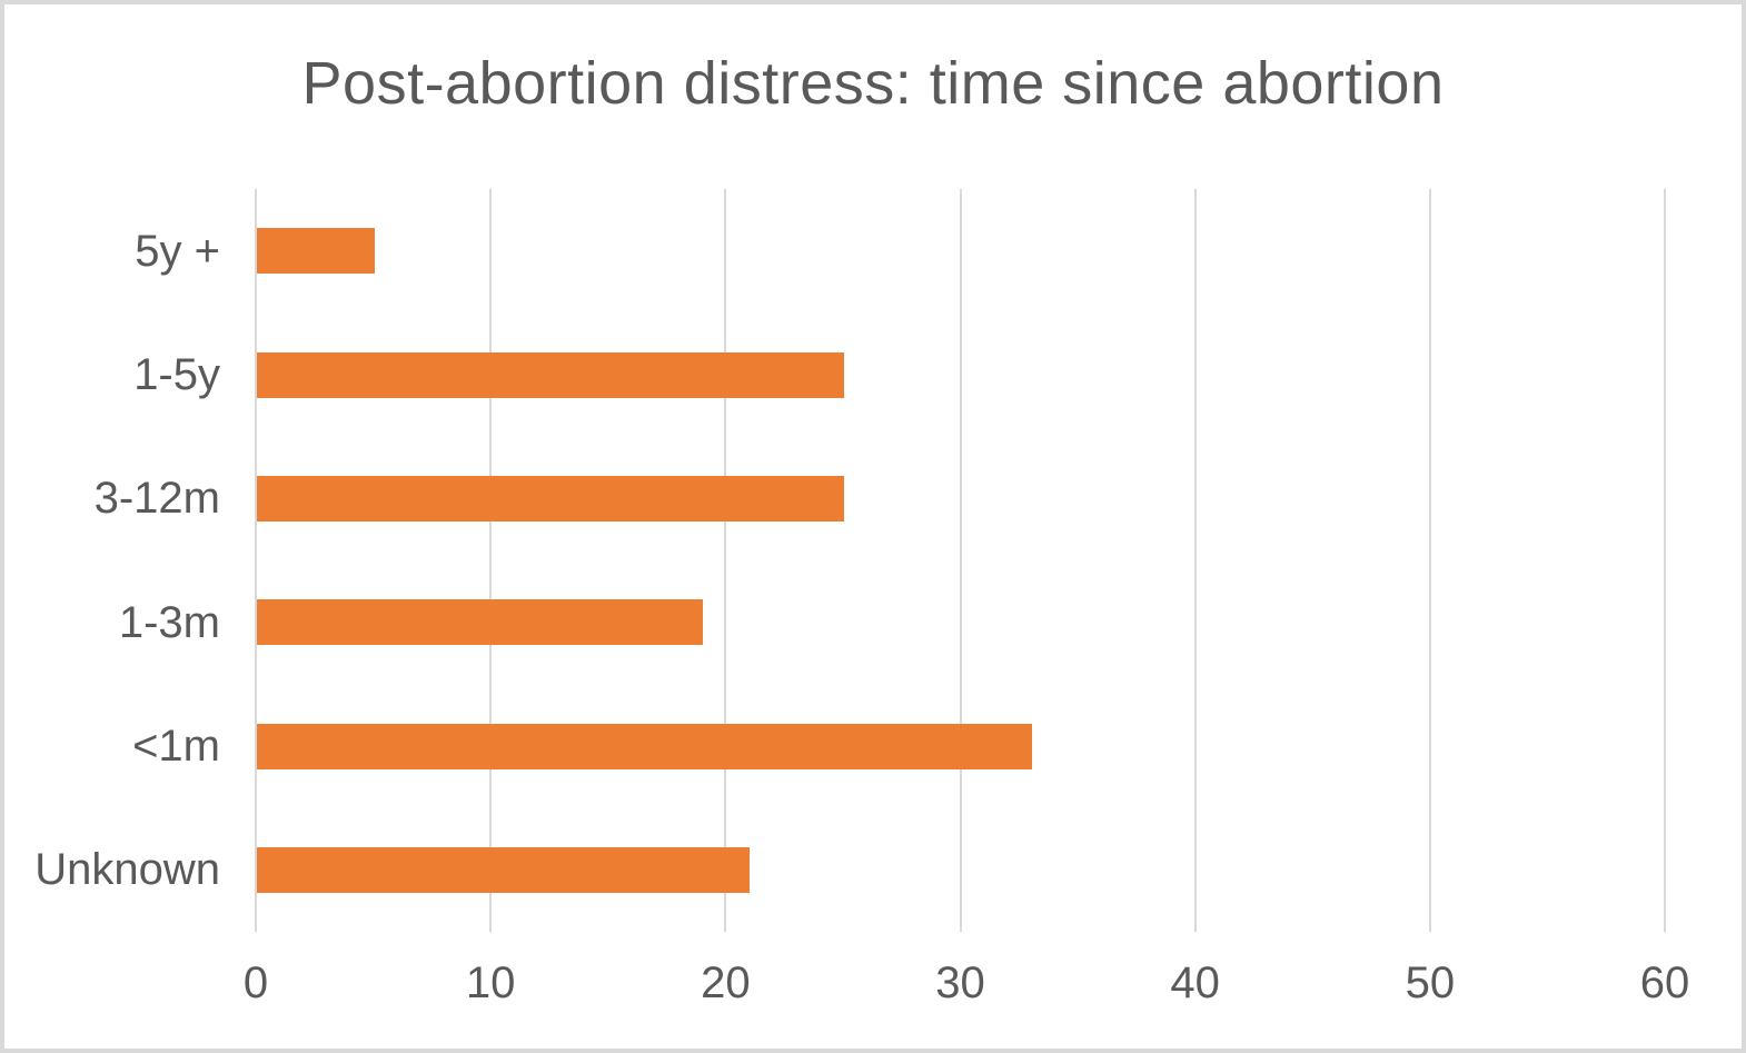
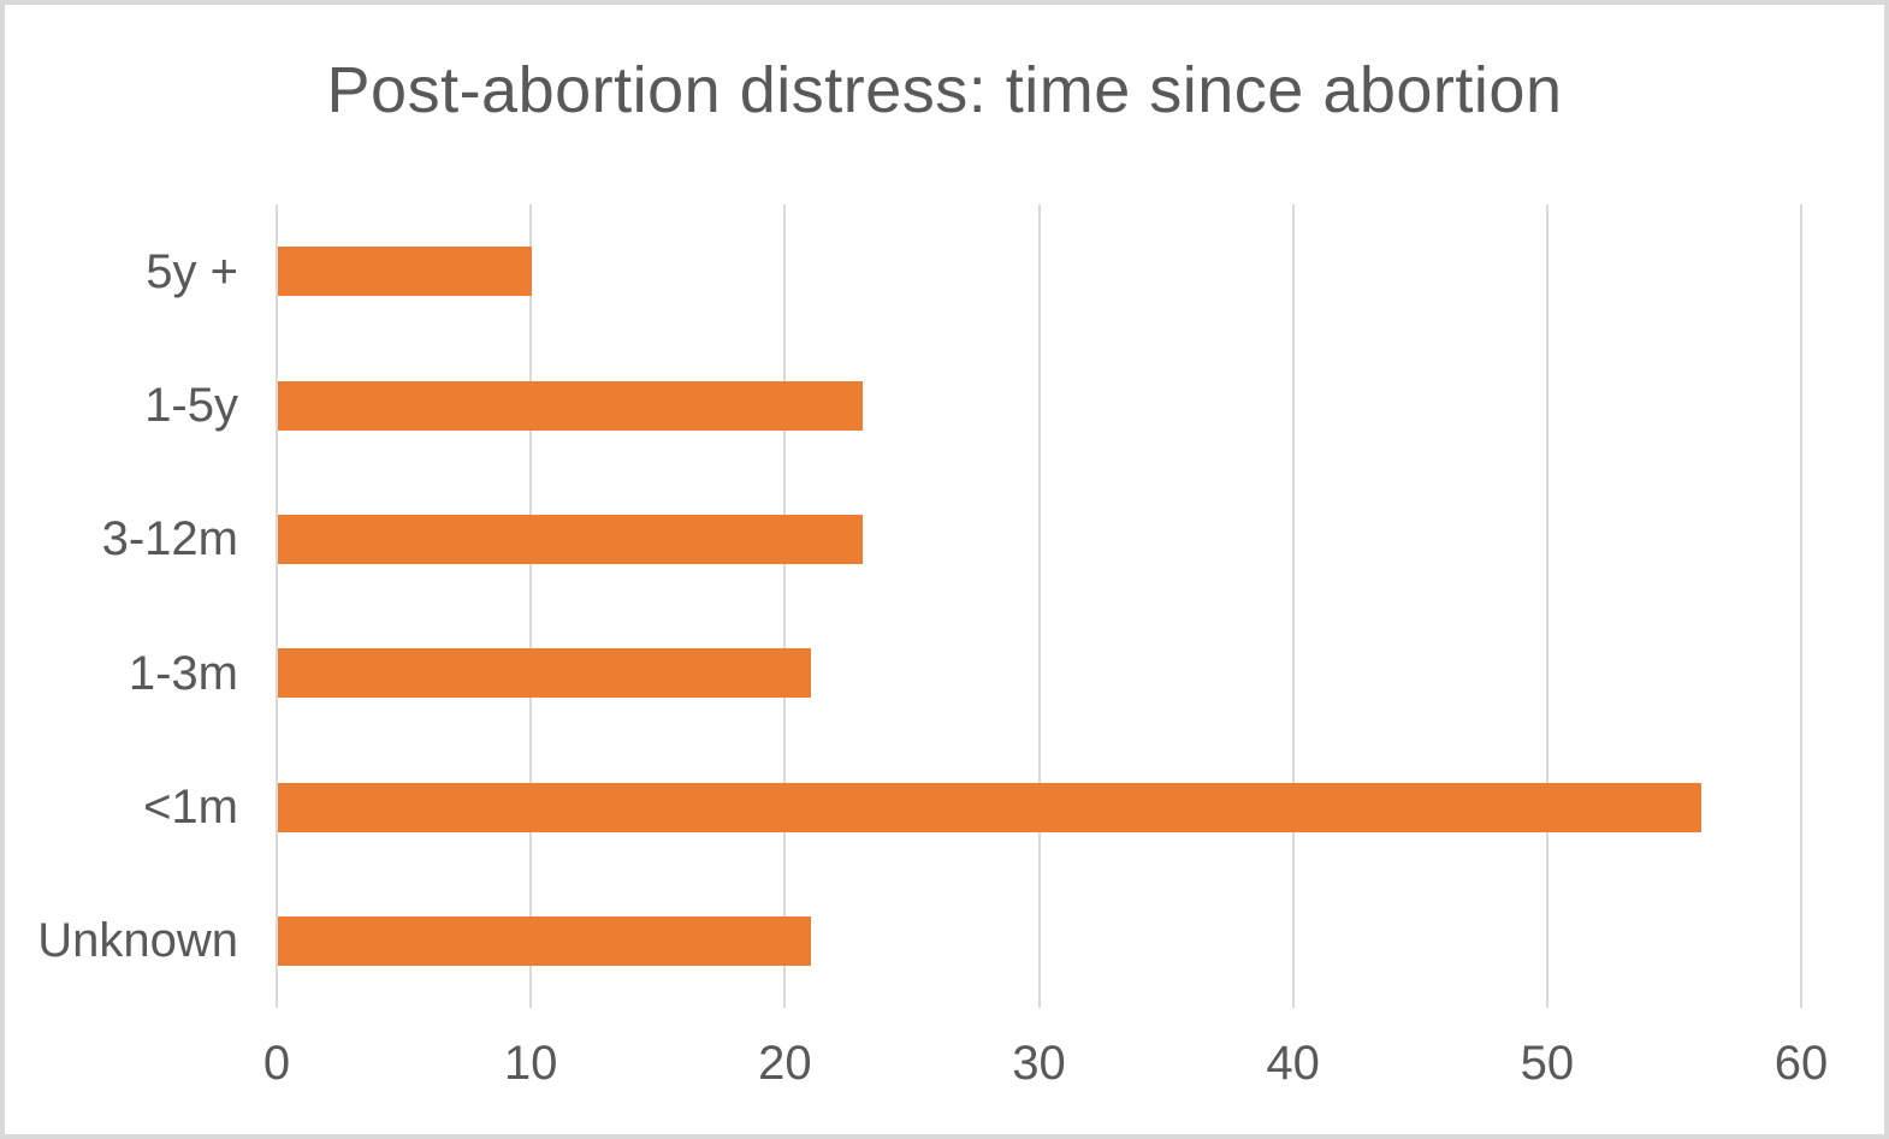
5y +: 5 -> 10
1-5y: 25 -> 23
3-12m: 25 -> 23
1-3m: 19 -> 21
<1m: 33 -> 56
